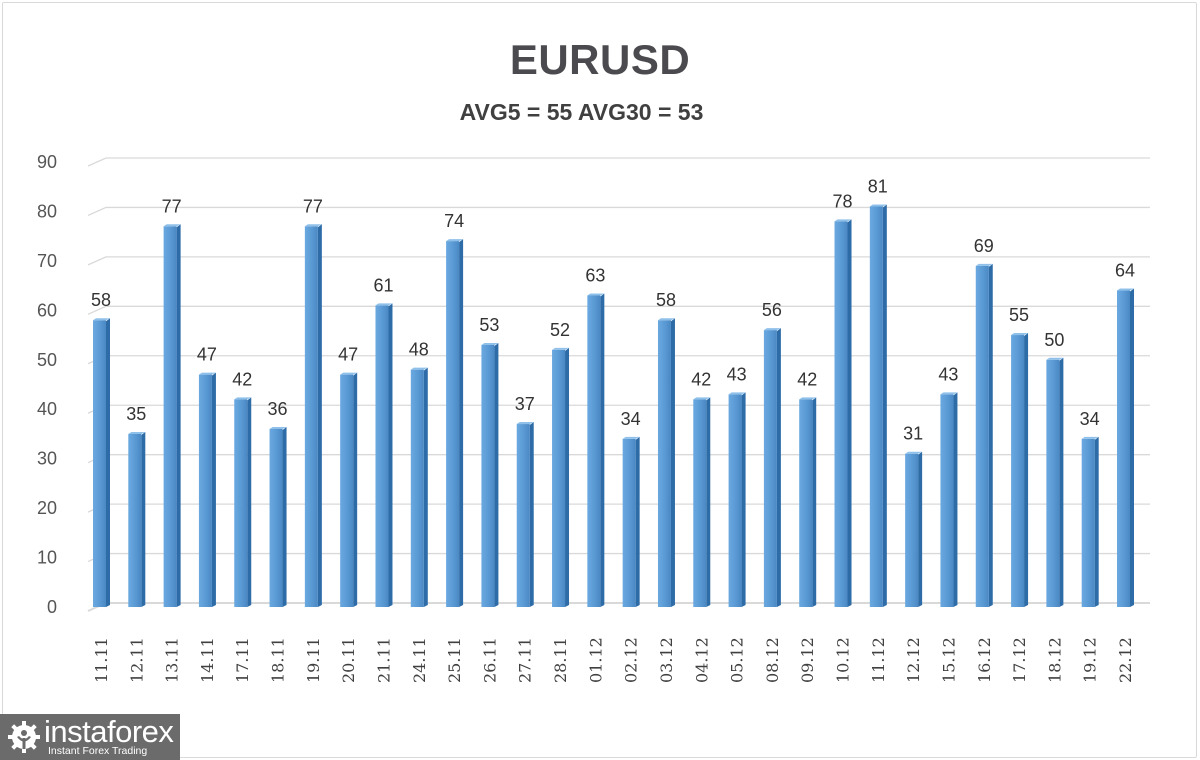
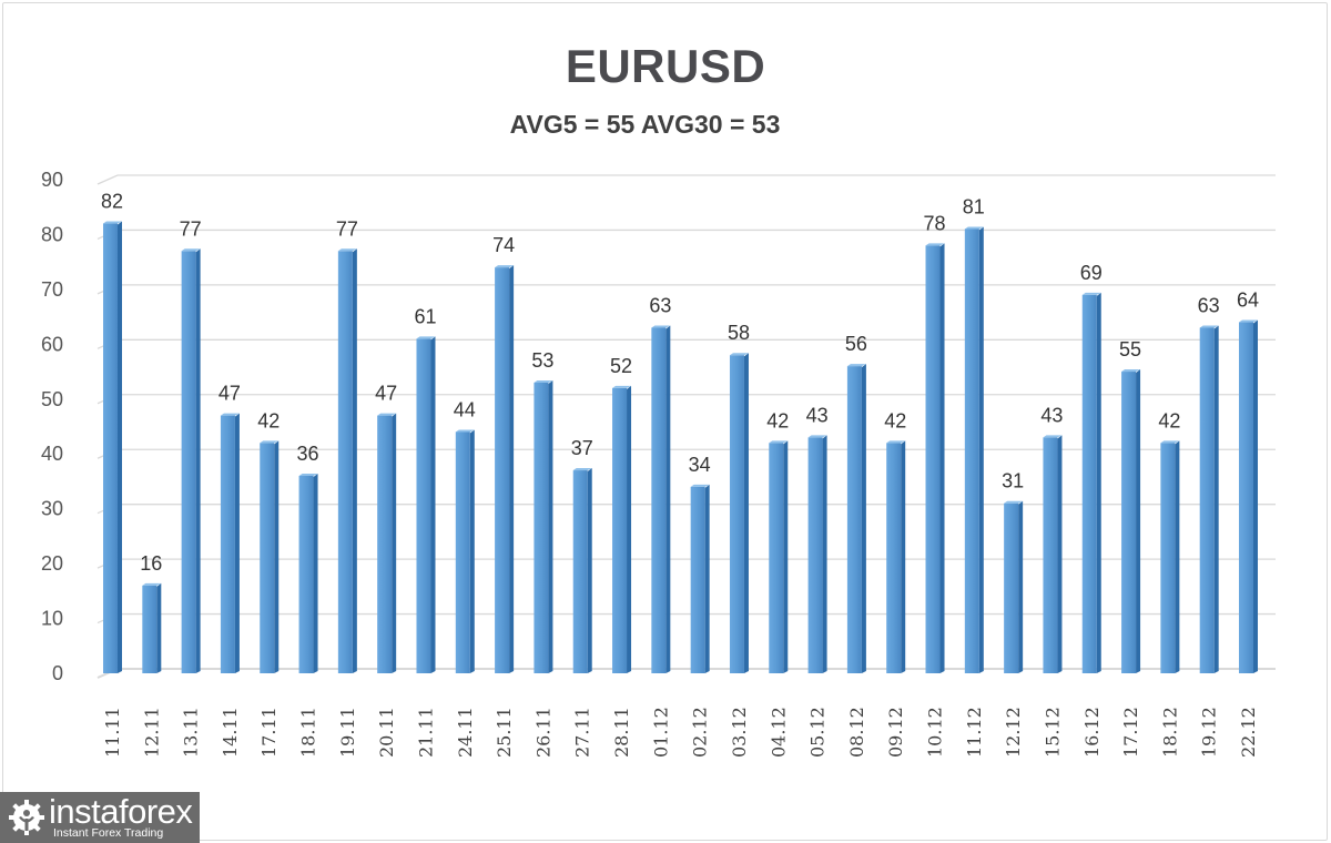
11.11: 58 -> 82
12.11: 35 -> 16
24.11: 48 -> 44
18.12: 50 -> 42
19.12: 34 -> 63
